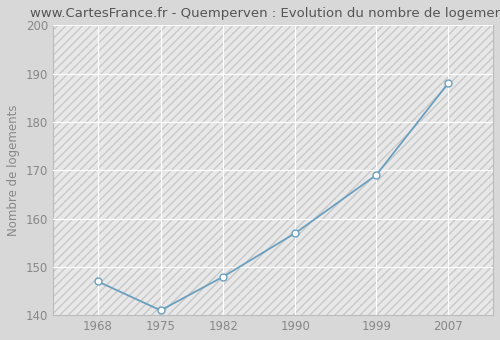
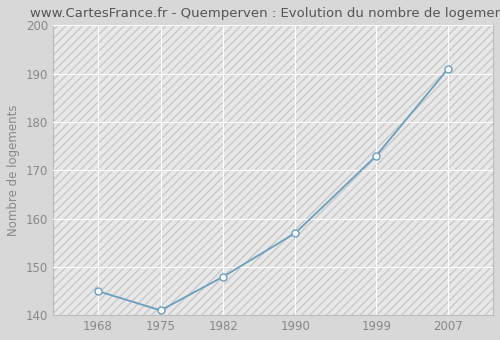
1968: 147 -> 145
1999: 169 -> 173
2007: 188 -> 191
